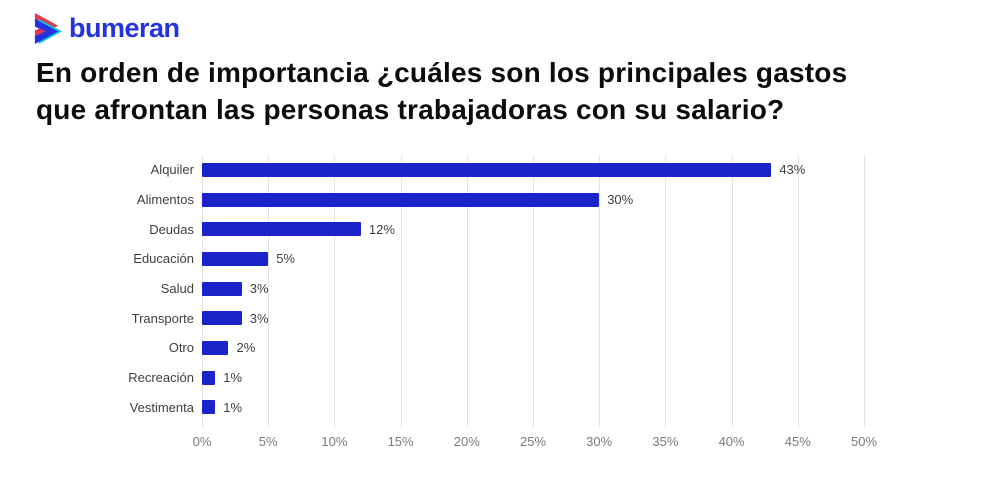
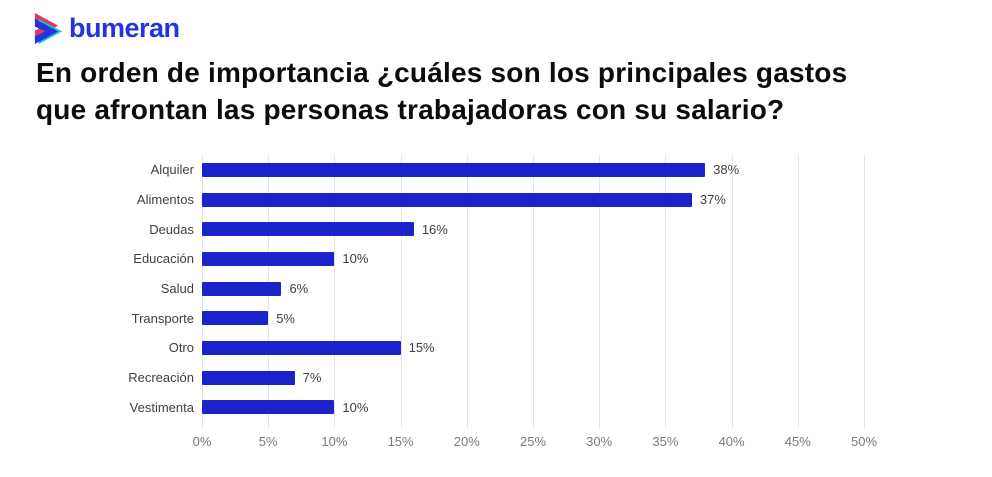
Alquiler: 43% -> 38%
Alimentos: 30% -> 37%
Deudas: 12% -> 16%
Educación: 5% -> 10%
Salud: 3% -> 6%
Transporte: 3% -> 5%
Otro: 2% -> 15%
Recreación: 1% -> 7%
Vestimenta: 1% -> 10%
